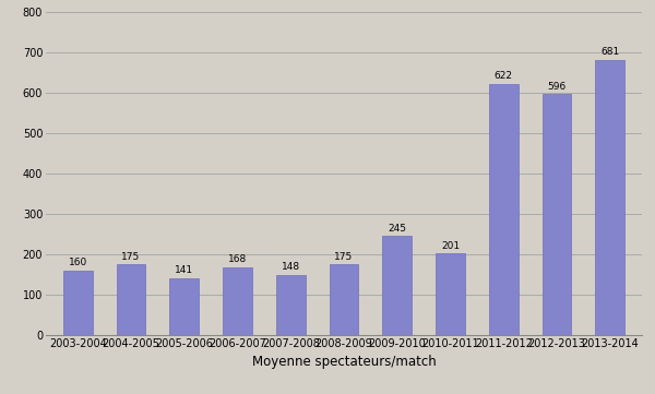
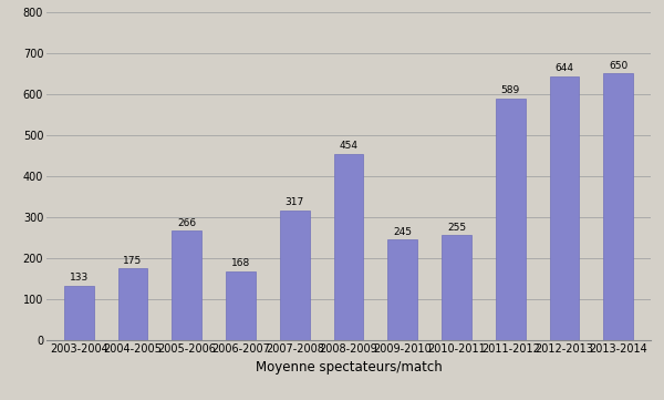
2003-2004: 160 -> 133
2005-2006: 141 -> 266
2007-2008: 148 -> 317
2008-2009: 175 -> 454
2010-2011: 201 -> 255
2011-2012: 622 -> 589
2012-2013: 596 -> 644
2013-2014: 681 -> 650
